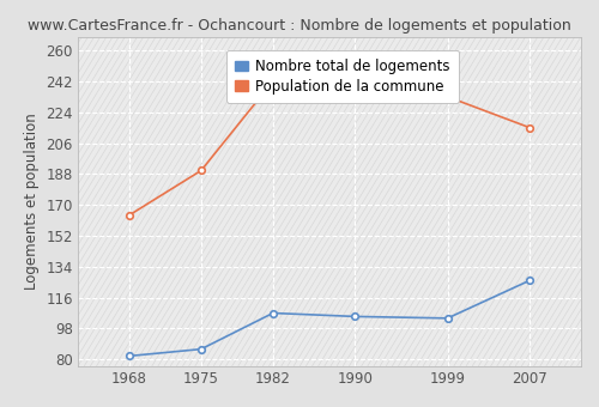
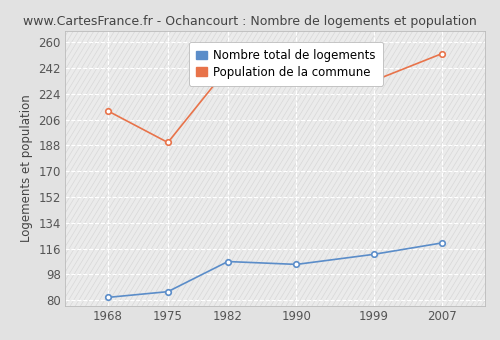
Population de la commune/1968: 164 -> 212
Nombre total de logements/1999: 104 -> 112
Nombre total de logements/2007: 126 -> 120
Population de la commune/2007: 215 -> 252
